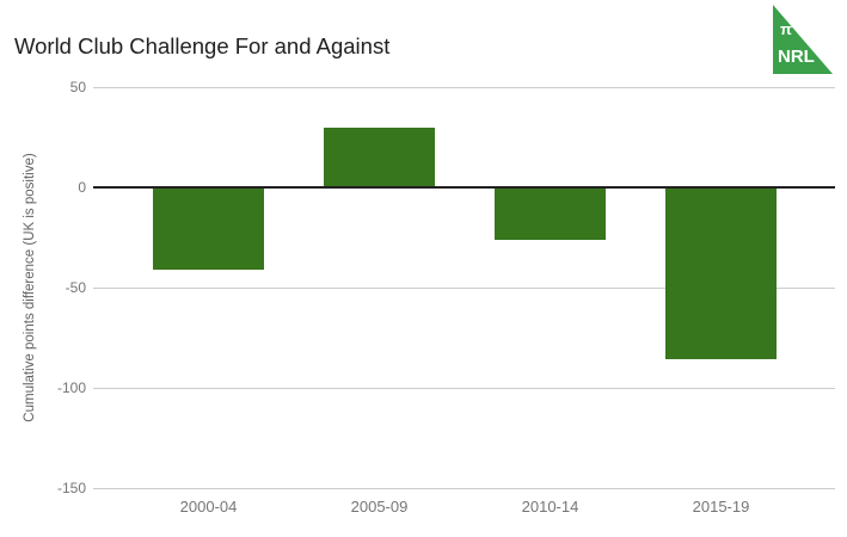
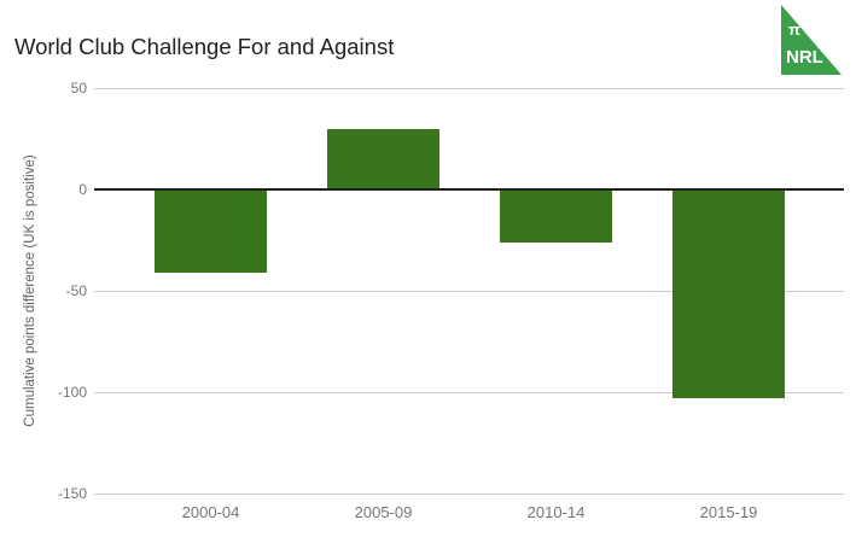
2015-19: -86 -> -103
